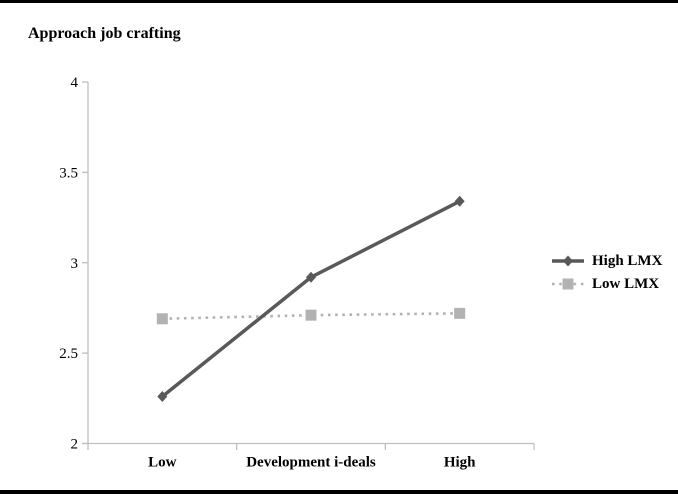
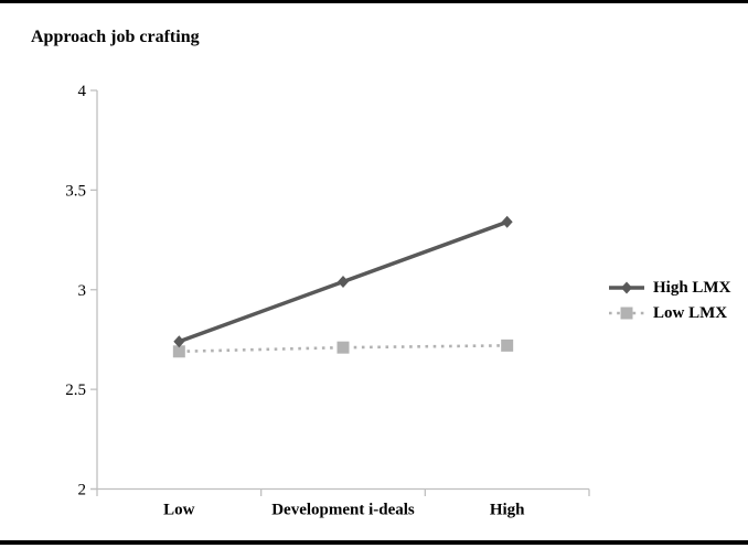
High LMX/Low: 2.26 -> 2.74
High LMX/Development i-deals: 2.92 -> 3.04
